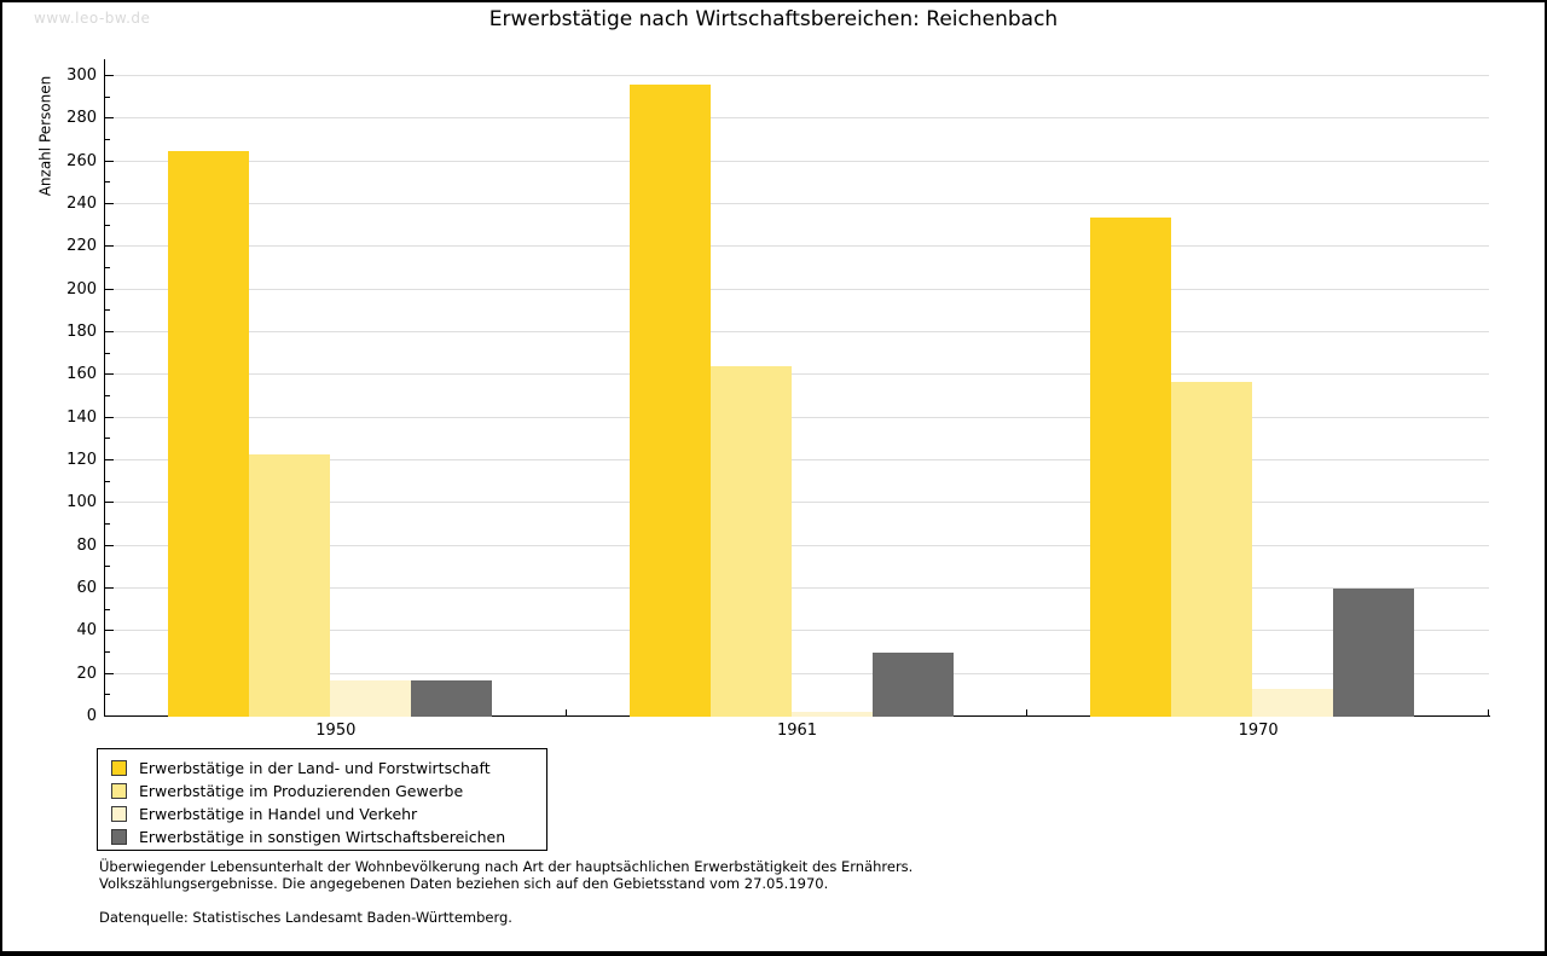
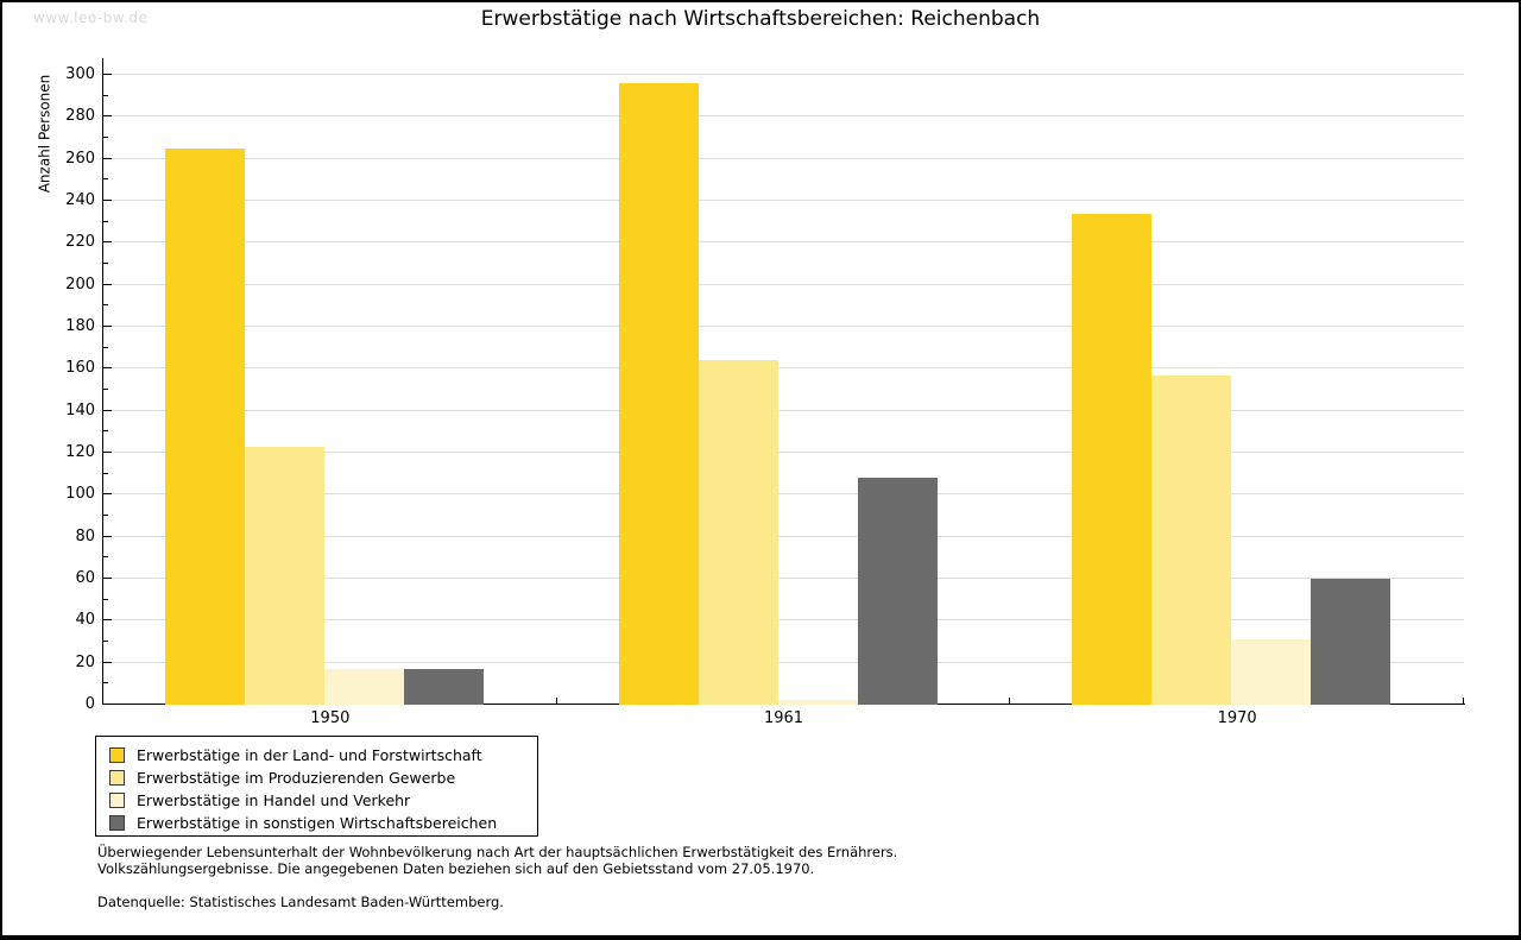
Erwerbstätige in sonstigen Wirtschaftsbereichen/1961: 30 -> 108
Erwerbstätige in Handel und Verkehr/1970: 13 -> 31
